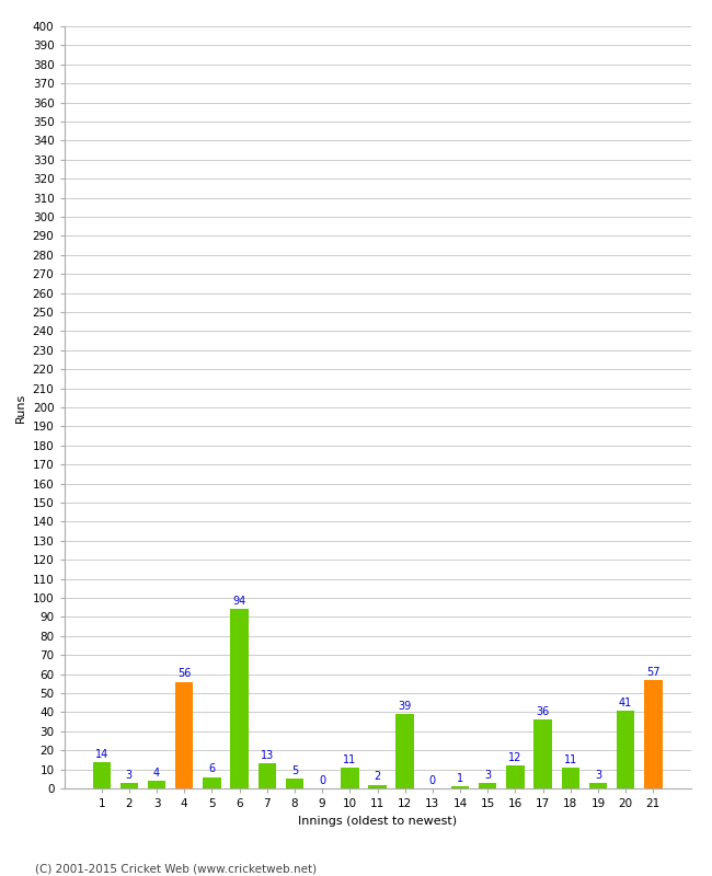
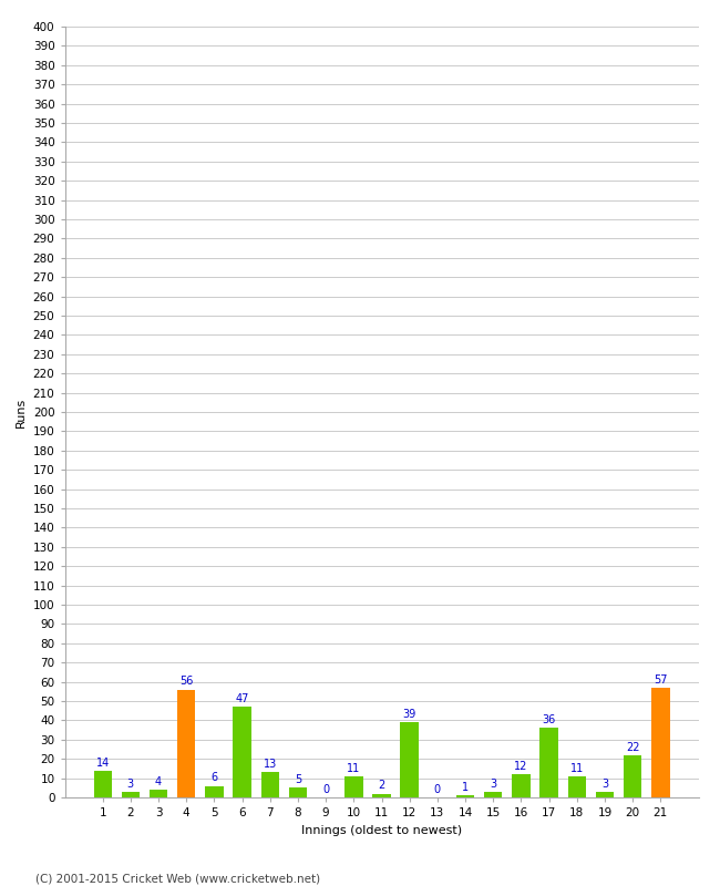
6: 94 -> 47
20: 41 -> 22
